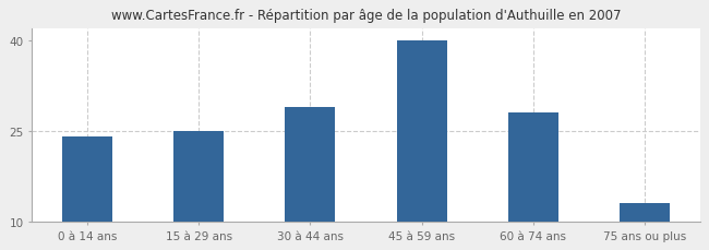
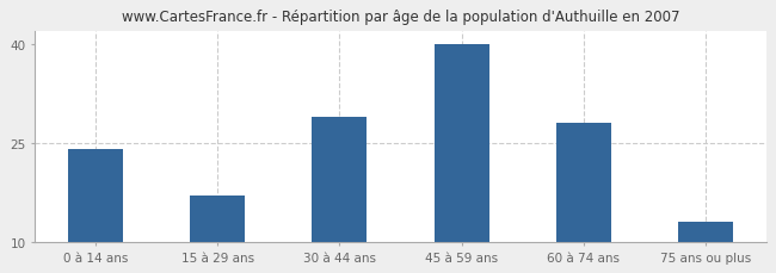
15 à 29 ans: 25 -> 17
